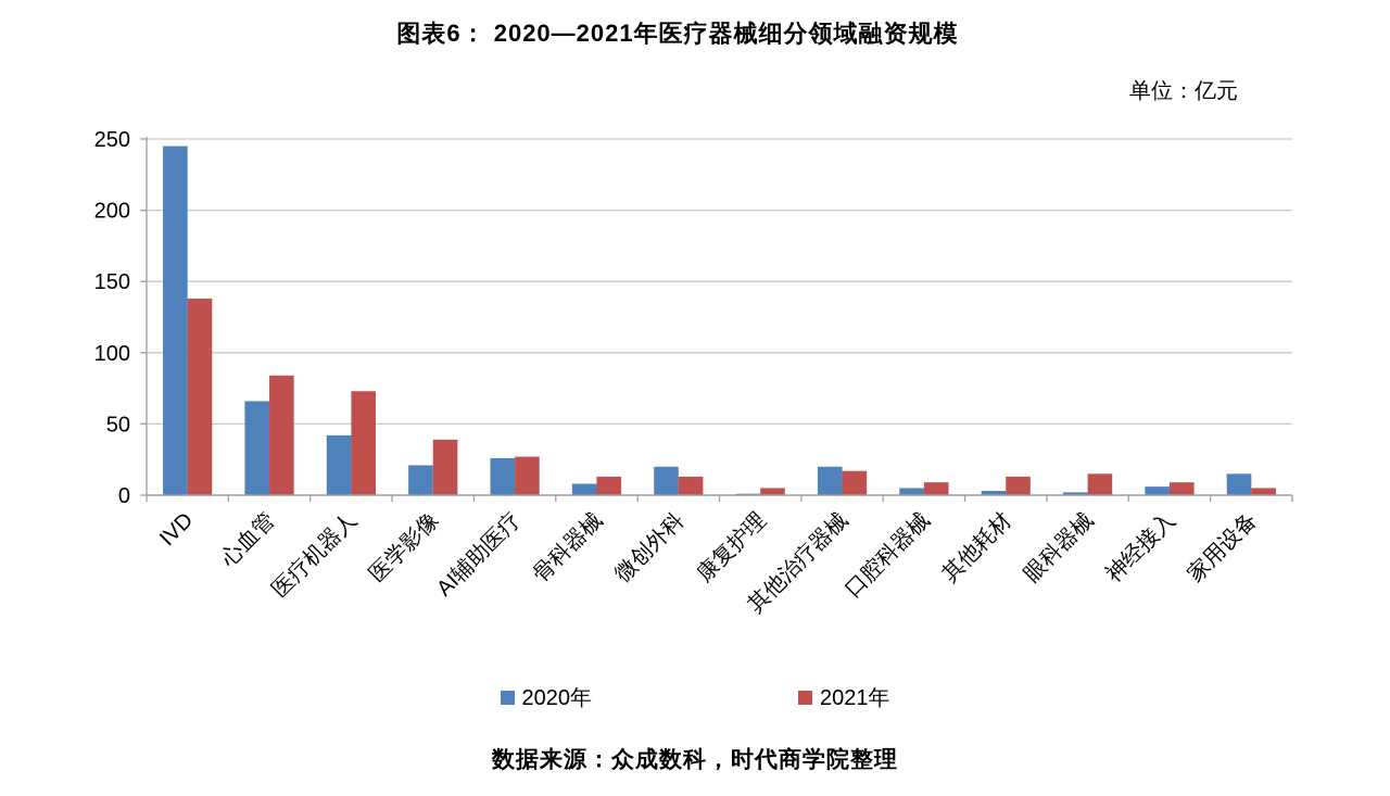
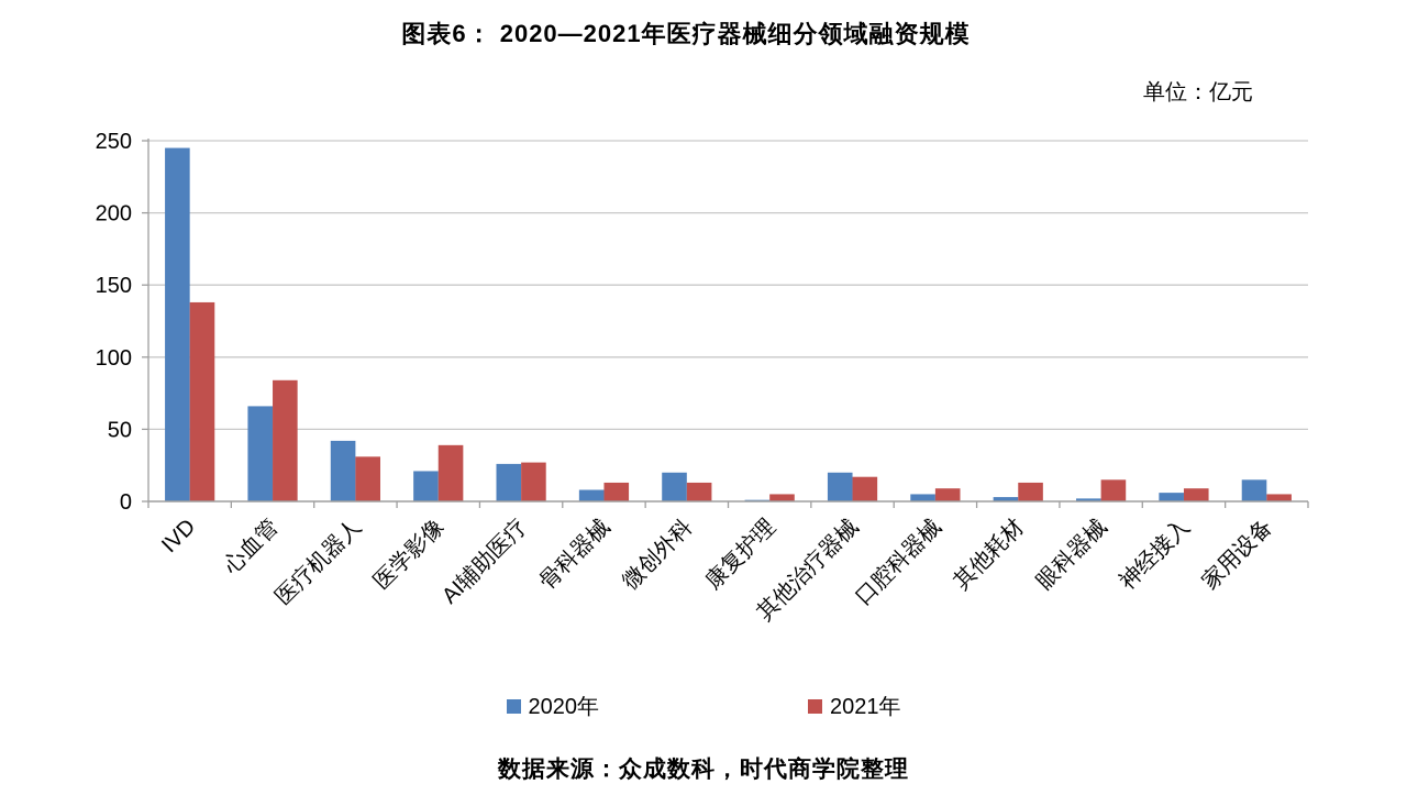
2021年/医疗机器人: 73 -> 31
